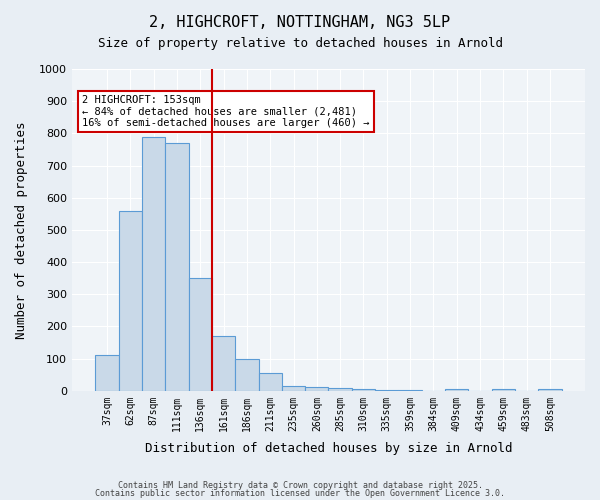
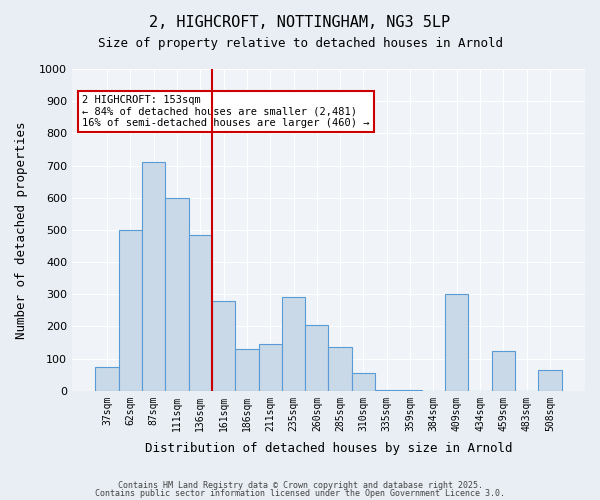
37sqm: 110 -> 75
62sqm: 560 -> 500
87sqm: 790 -> 710
111sqm: 770 -> 600
136sqm: 350 -> 485
161sqm: 170 -> 280
186sqm: 100 -> 130
211sqm: 55 -> 145
235sqm: 15 -> 290
260sqm: 12 -> 205
285sqm: 8 -> 135
310sqm: 5 -> 55
409sqm: 5 -> 300
459sqm: 5 -> 125
508sqm: 5 -> 65
